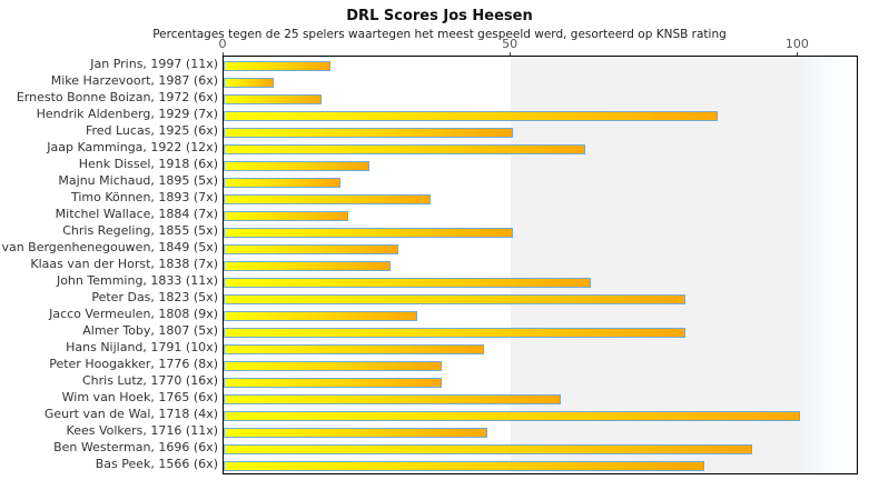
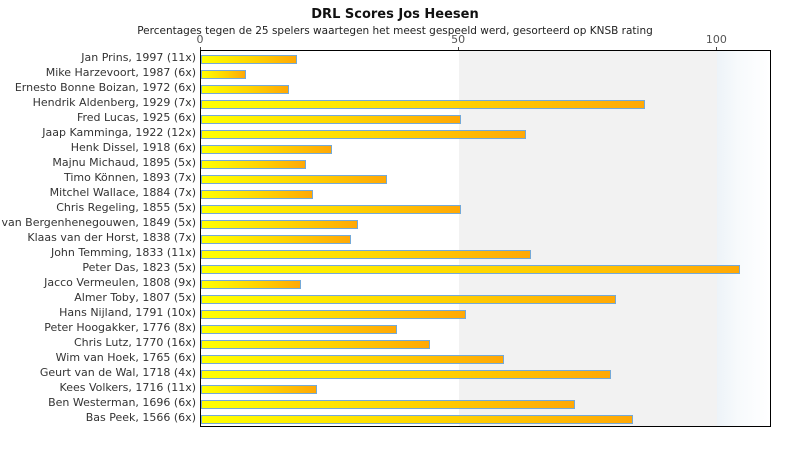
Peter Das, 1823 (5x): 80 -> 104
Jacco Vermeulen, 1808 (9x): 33 -> 19
Hans Nijland, 1791 (10x): 45 -> 51
Chris Lutz, 1770 (16x): 38 -> 44
Geurt van de Wal, 1718 (4x): 100 -> 79
Kees Volkers, 1716 (11x): 46 -> 22
Ben Westerman, 1696 (6x): 92 -> 72
